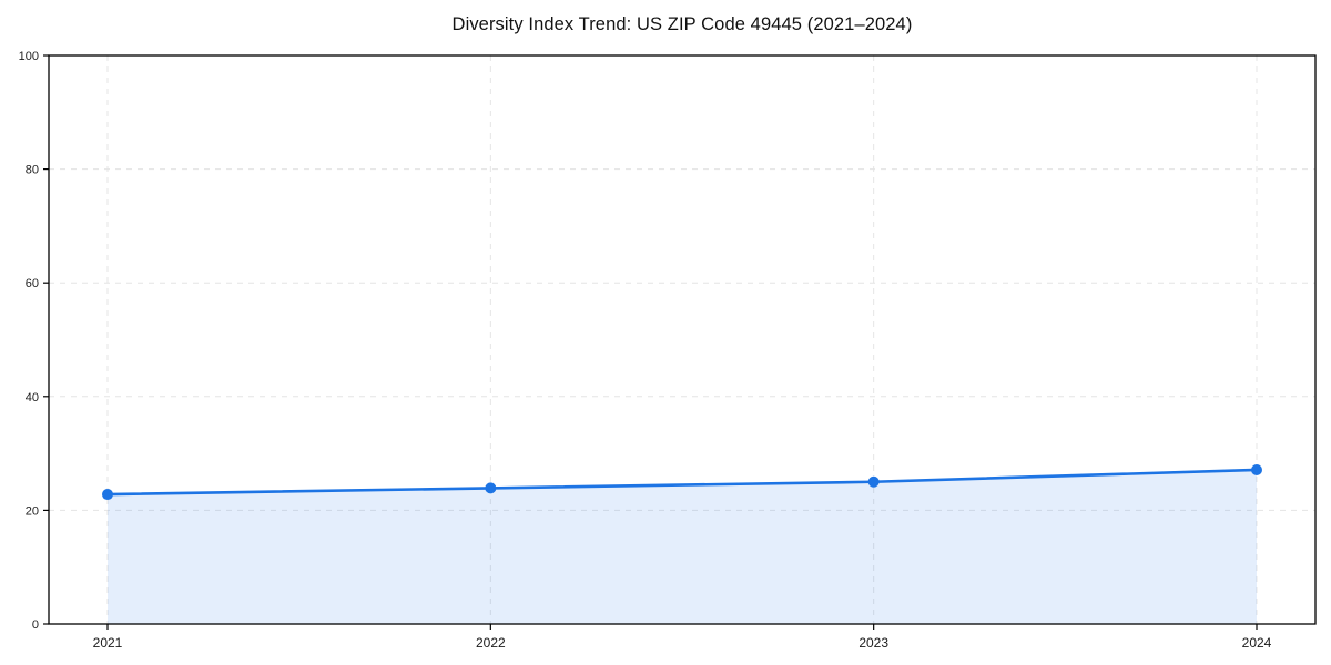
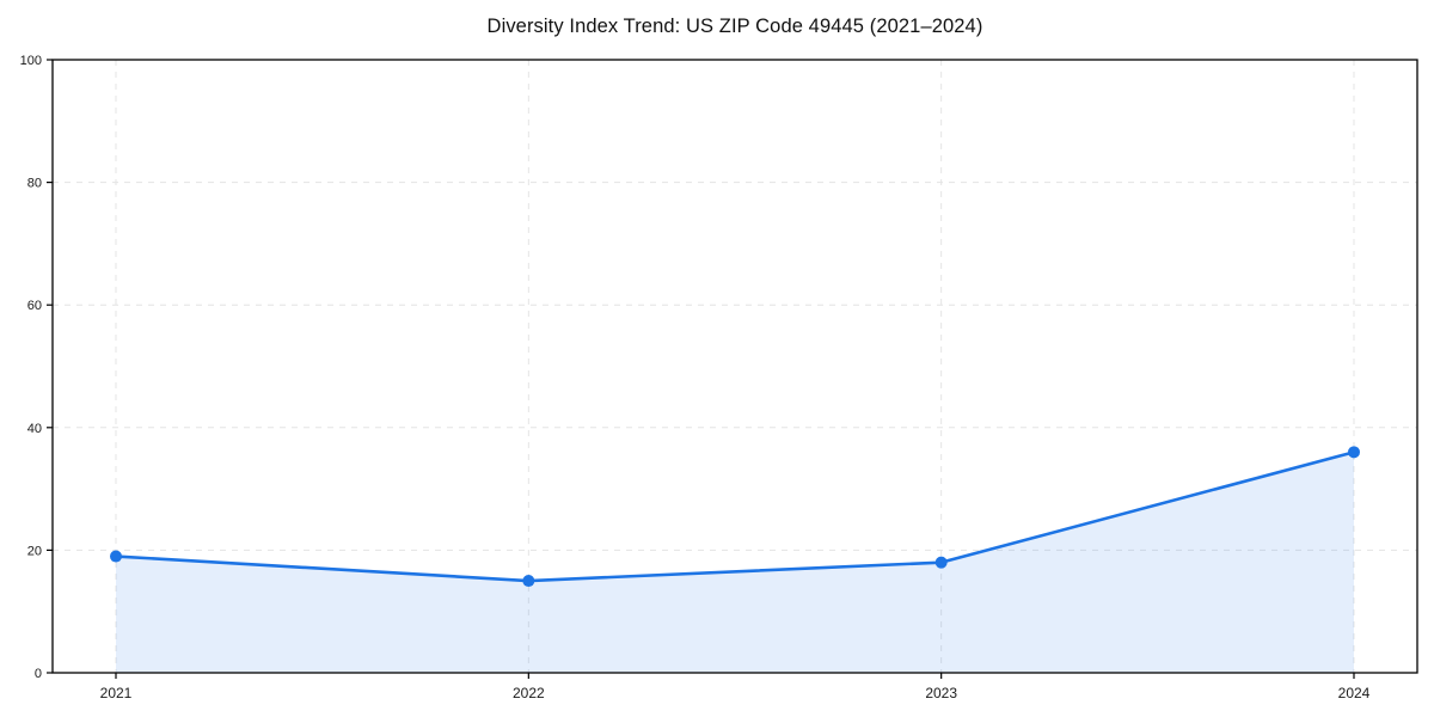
2021: 23 -> 19
2022: 24 -> 15
2023: 25 -> 18
2024: 27 -> 36
